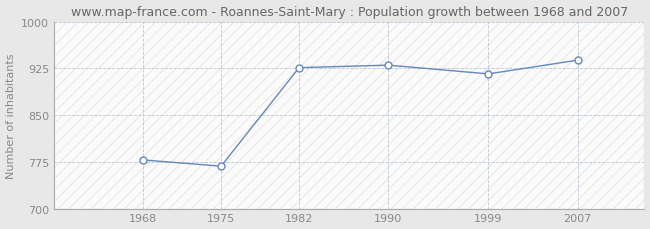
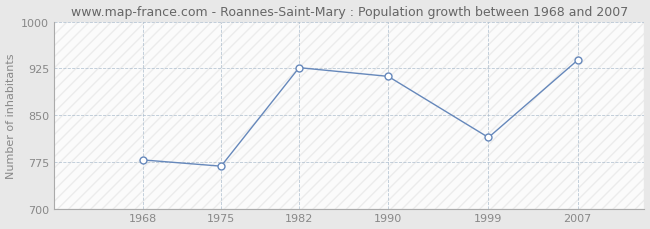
1990: 930 -> 912
1999: 916 -> 814
